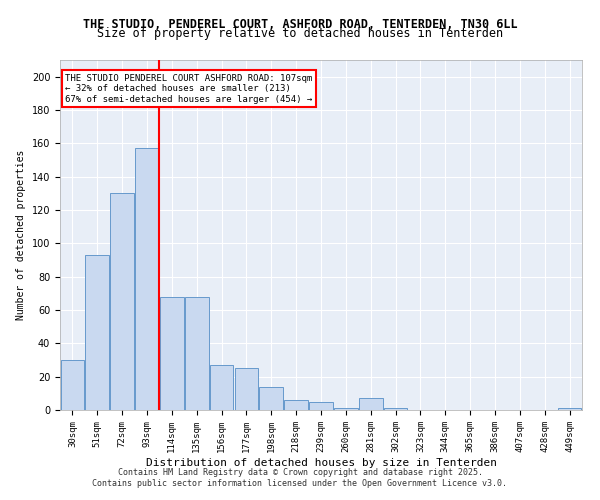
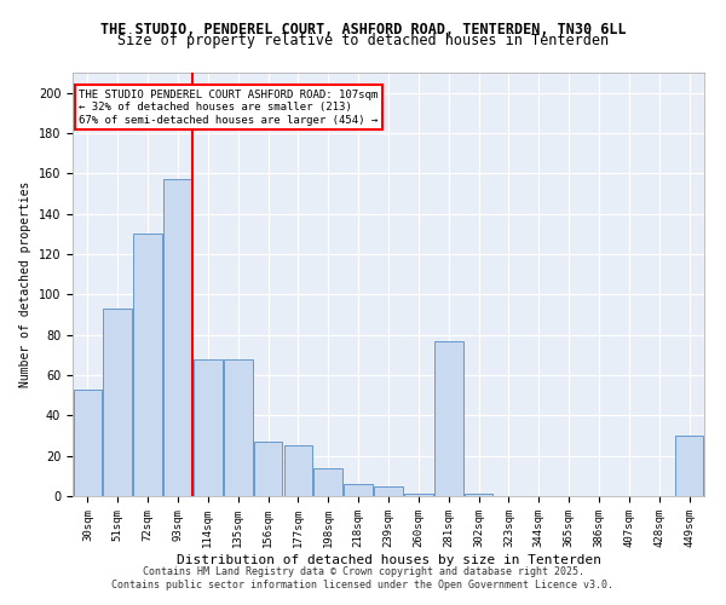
30sqm: 30 -> 53
281sqm: 7 -> 77
449sqm: 1 -> 30
